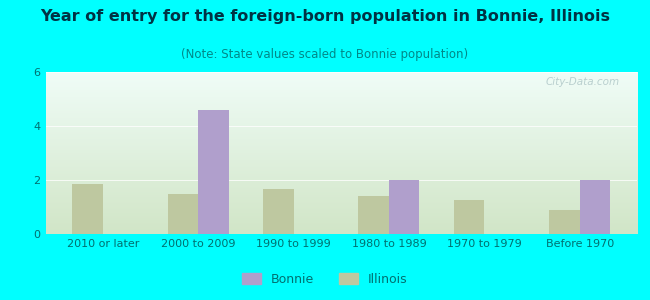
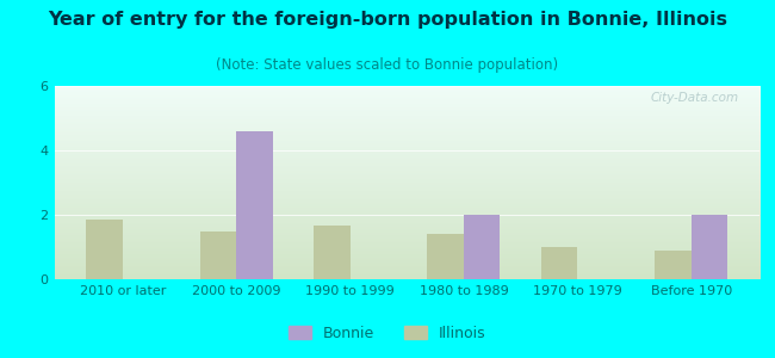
Illinois/1970 to 1979: 1.25 -> 1.00
